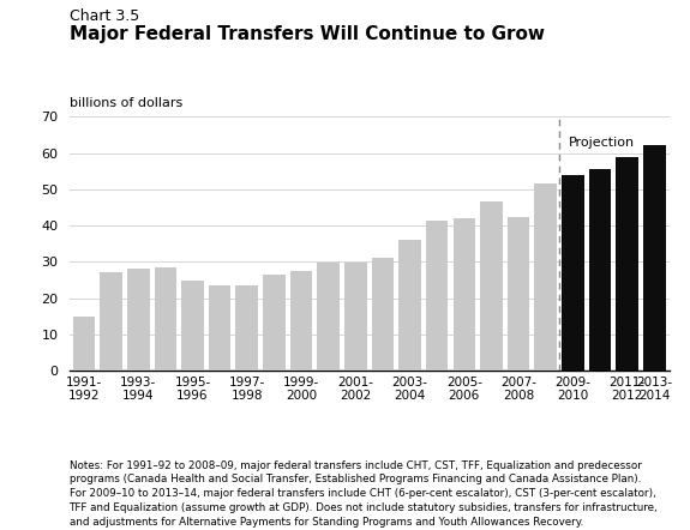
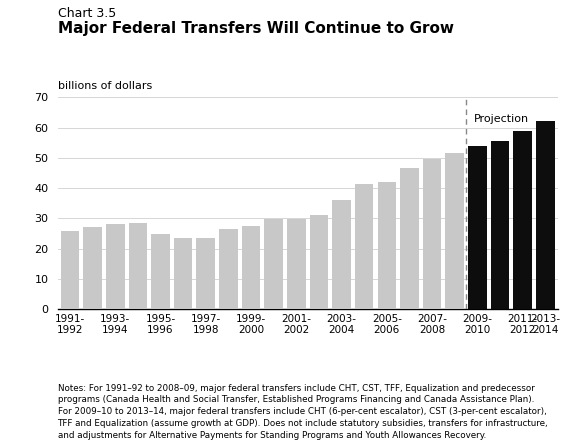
1991- 1992: 15.0 -> 26.0
2007- 2008: 42.5 -> 49.5
